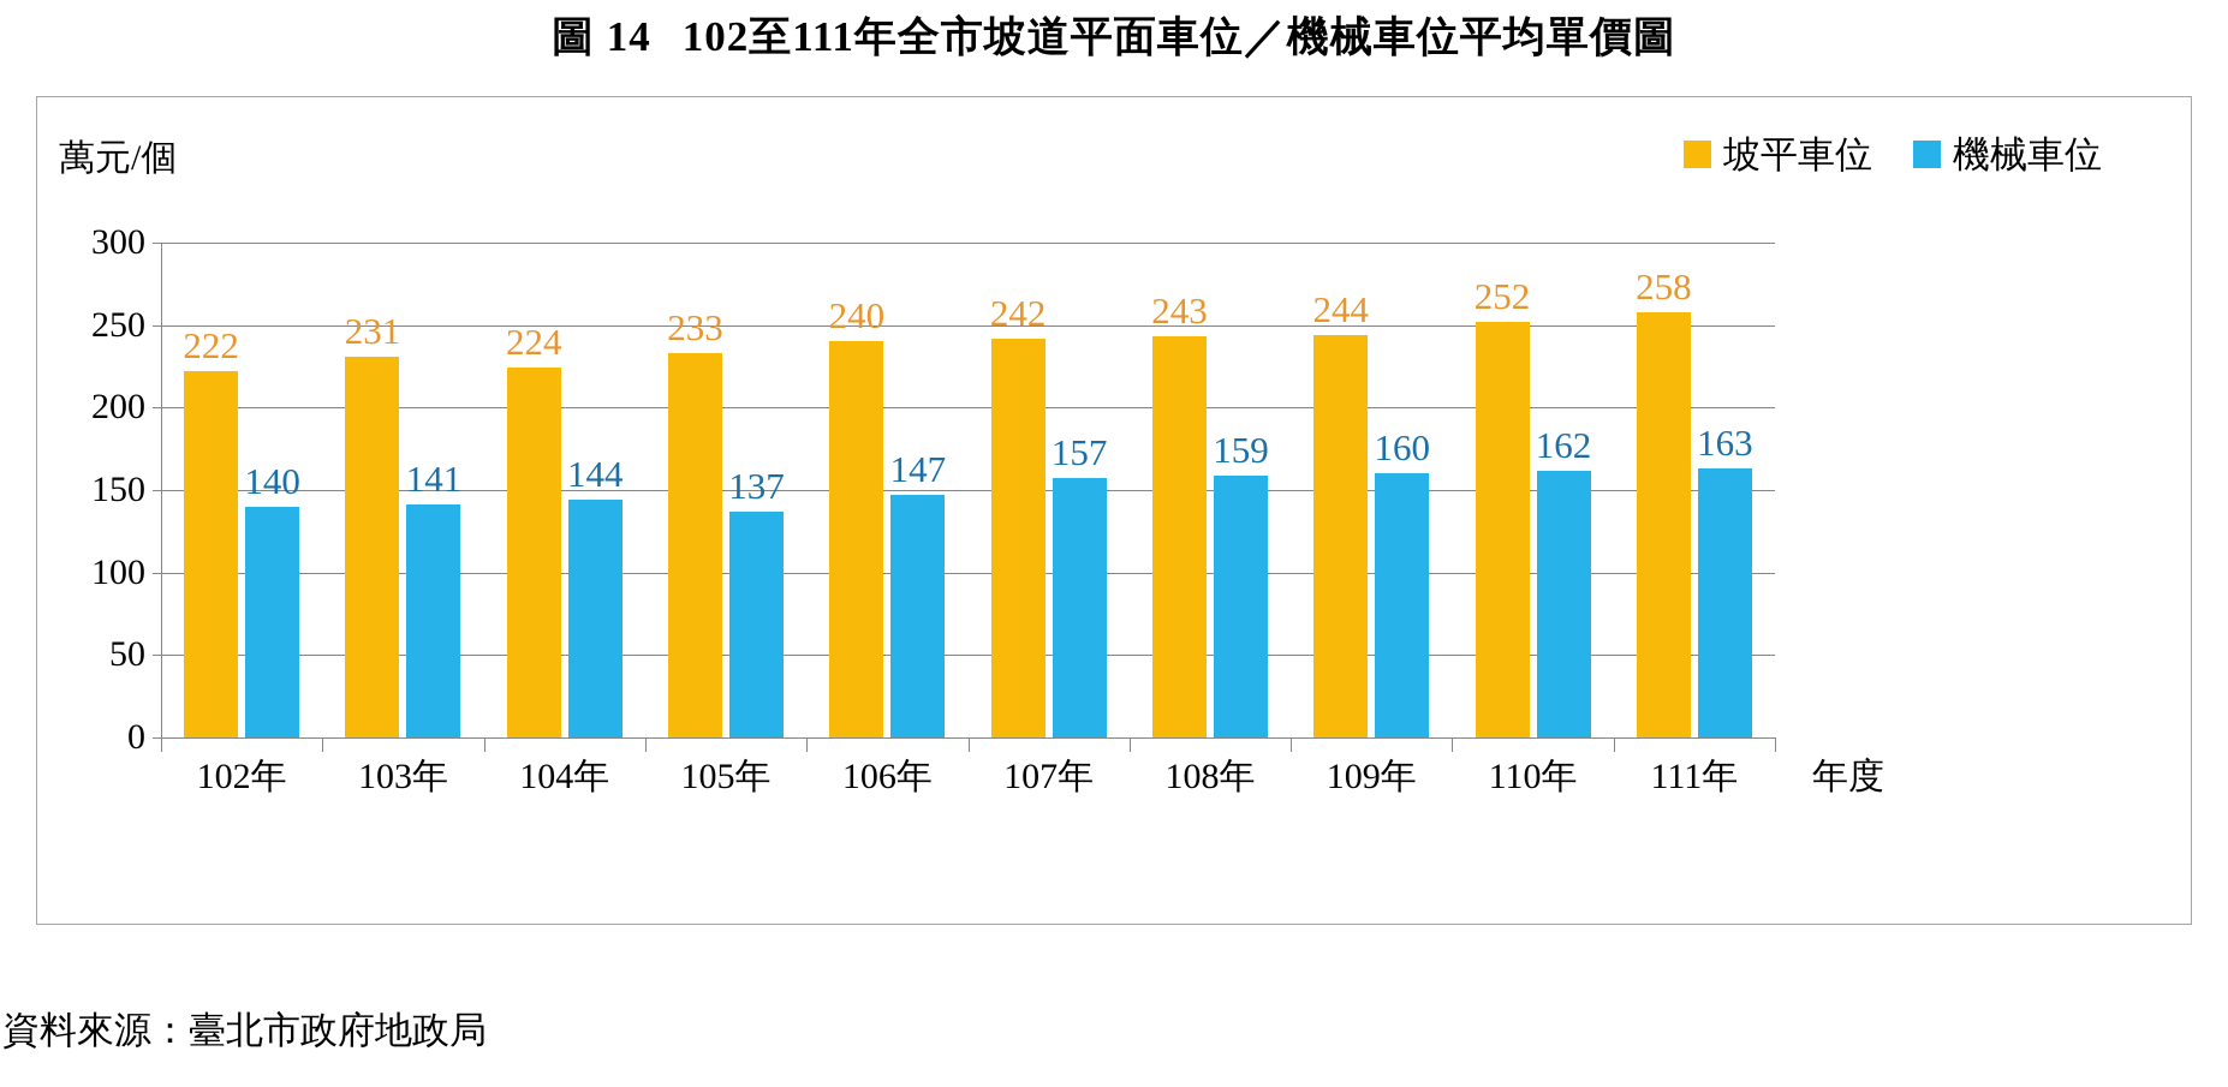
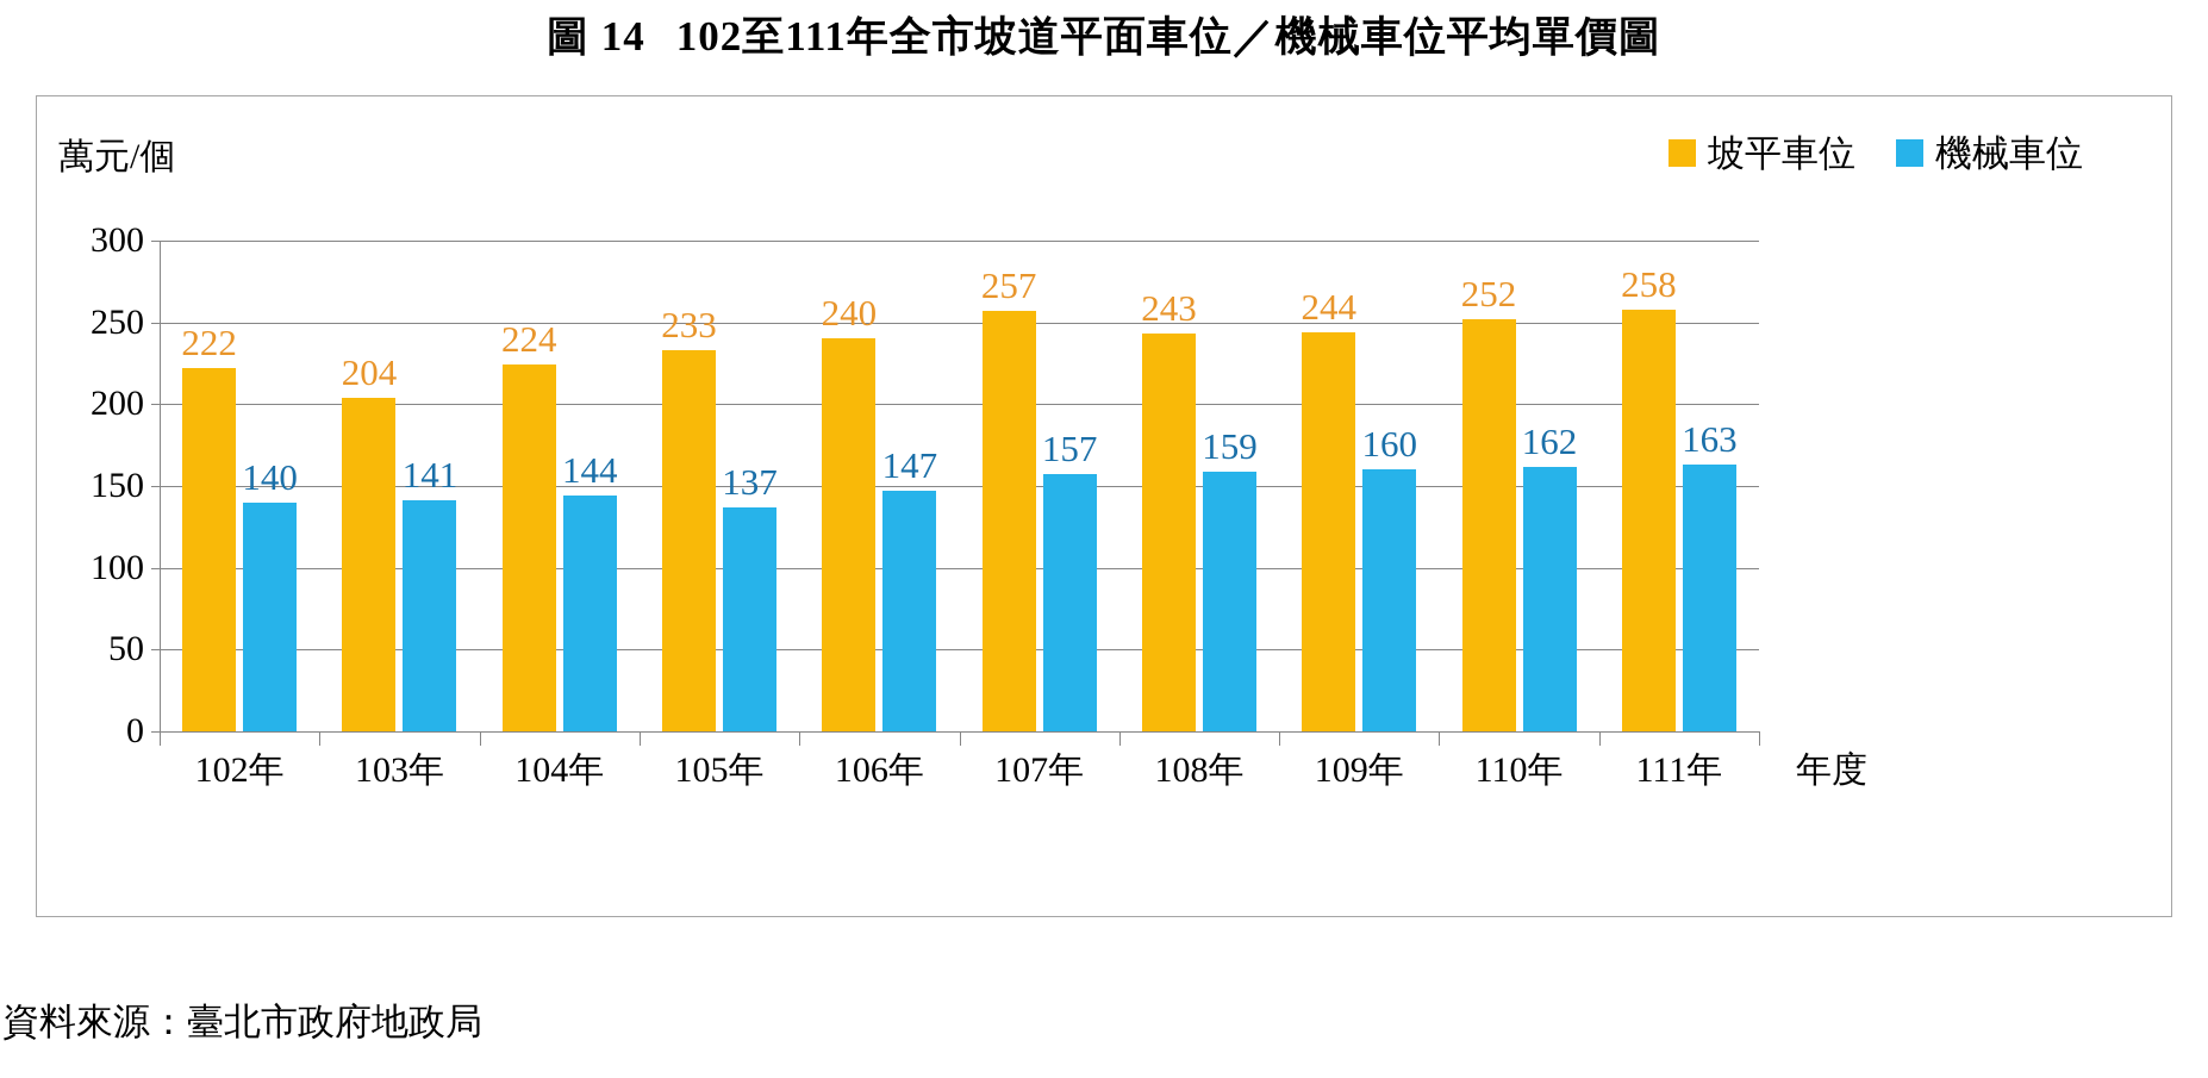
坡平車位/103年: 231 -> 204
坡平車位/107年: 242 -> 257
